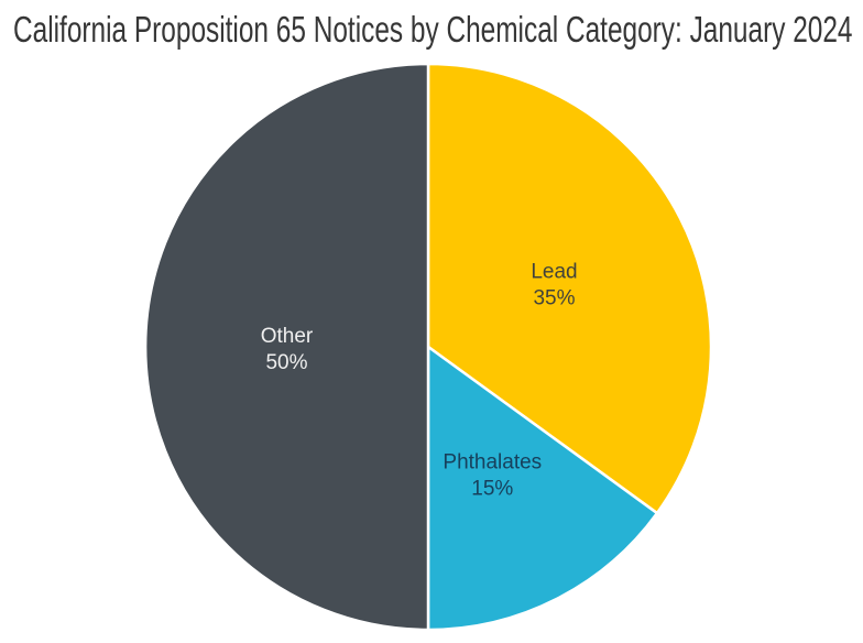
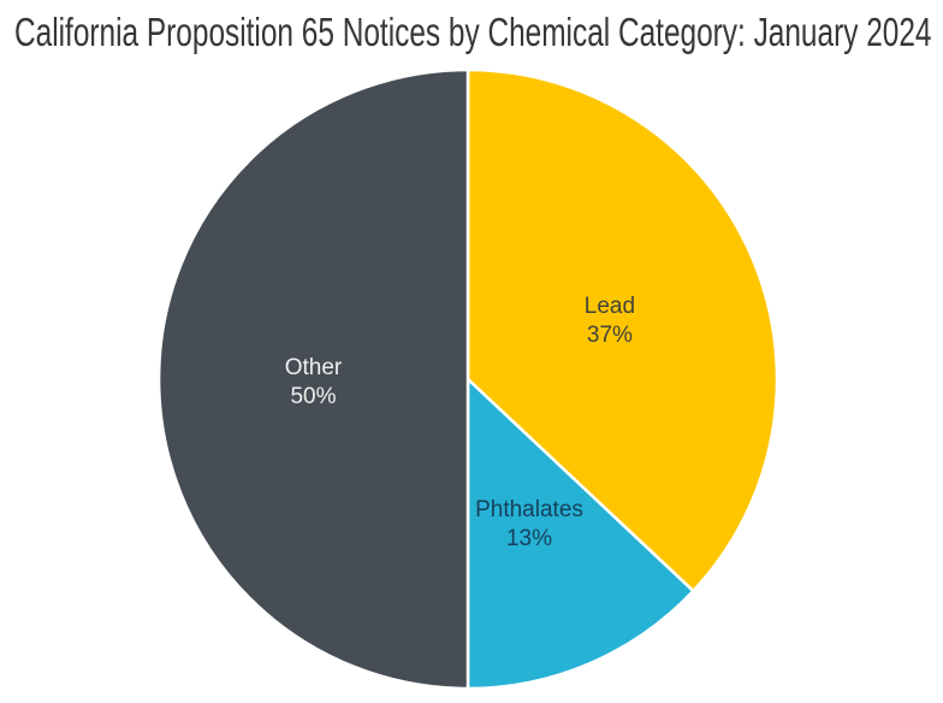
Lead: 35% -> 37%
Phthalates: 15% -> 13%
